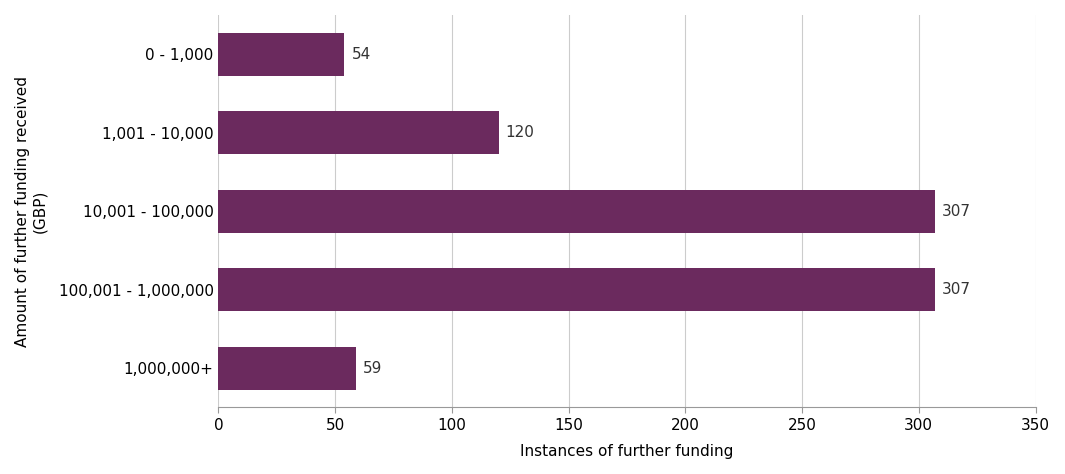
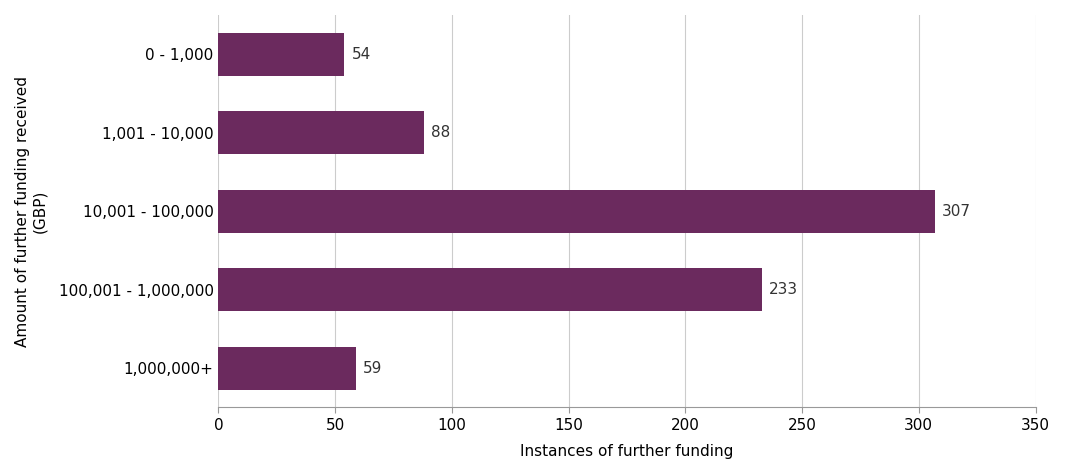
1,001 - 10,000: 120 -> 88
100,001 - 1,000,000: 307 -> 233
